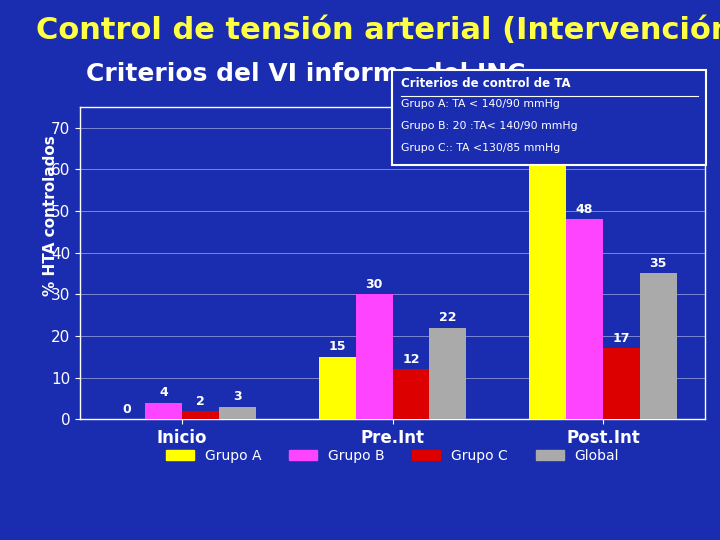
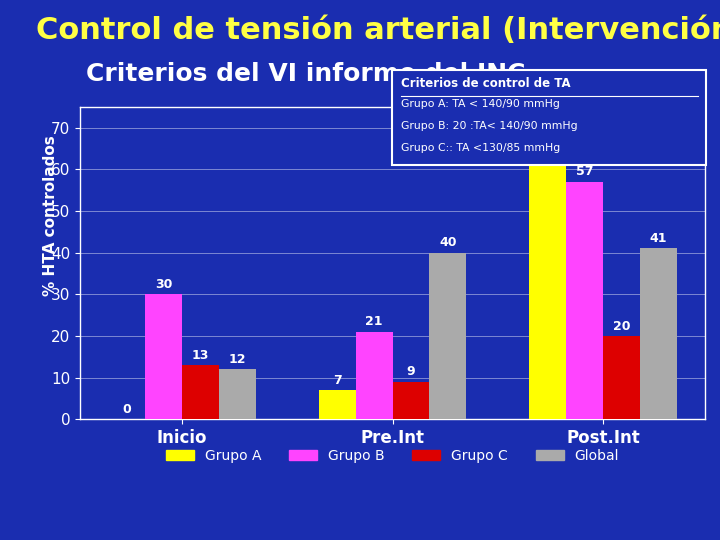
Grupo B/Inicio: 4 -> 30
Grupo C/Inicio: 2 -> 13
Global/Inicio: 3 -> 12
Grupo A/Pre.Int: 15 -> 7
Grupo B/Pre.Int: 30 -> 21
Grupo C/Pre.Int: 12 -> 9
Global/Pre.Int: 22 -> 40
Grupo B/Post.Int: 48 -> 57
Grupo C/Post.Int: 17 -> 20
Global/Post.Int: 35 -> 41
